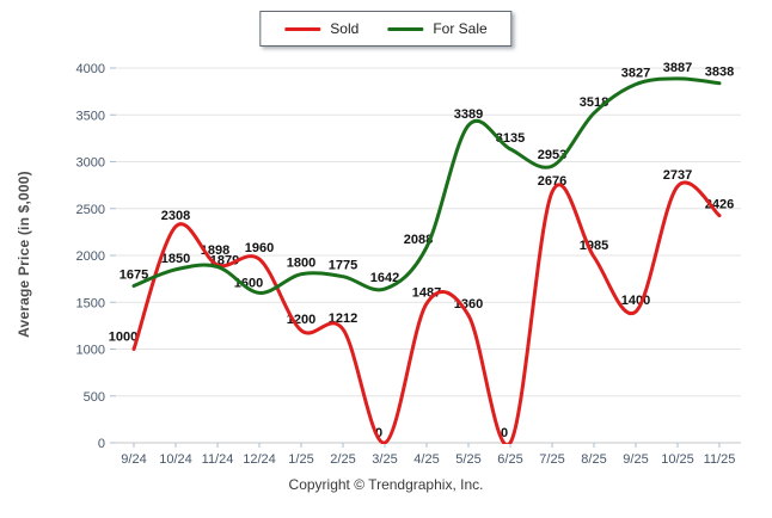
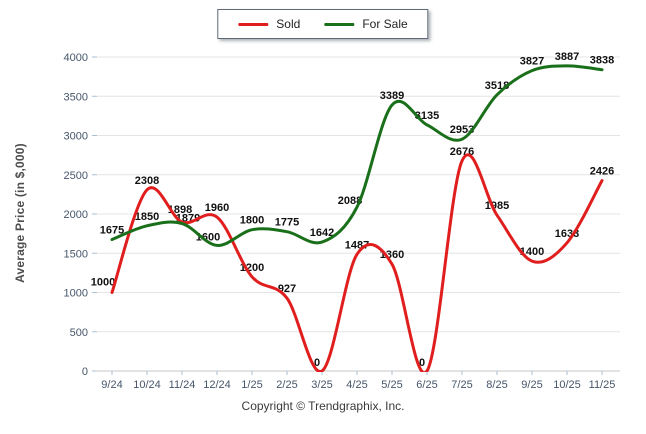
Sold/2/25: 1212 -> 927
Sold/10/25: 2737 -> 1633
